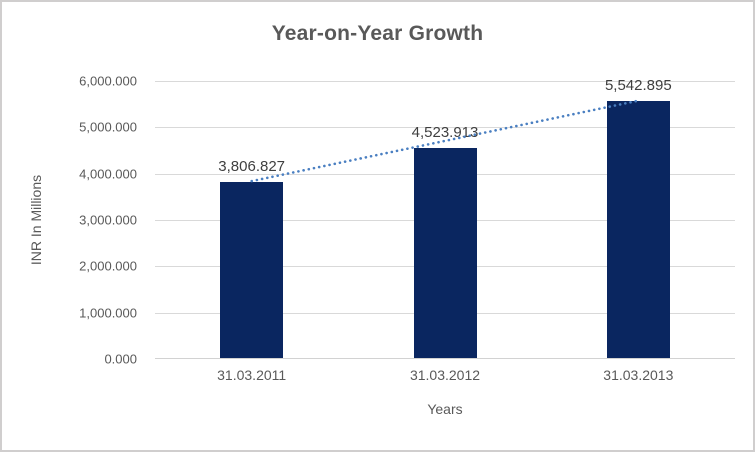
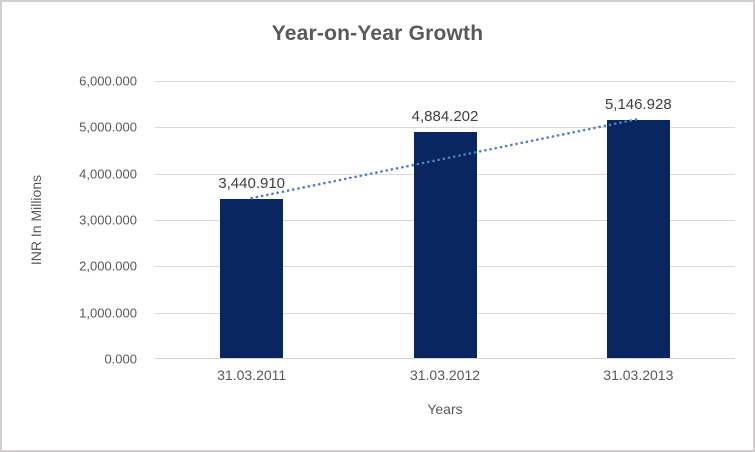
31.03.2011: 3,806.827 -> 3,440.910
31.03.2012: 4,523.913 -> 4,884.202
31.03.2013: 5,542.895 -> 5,146.928
